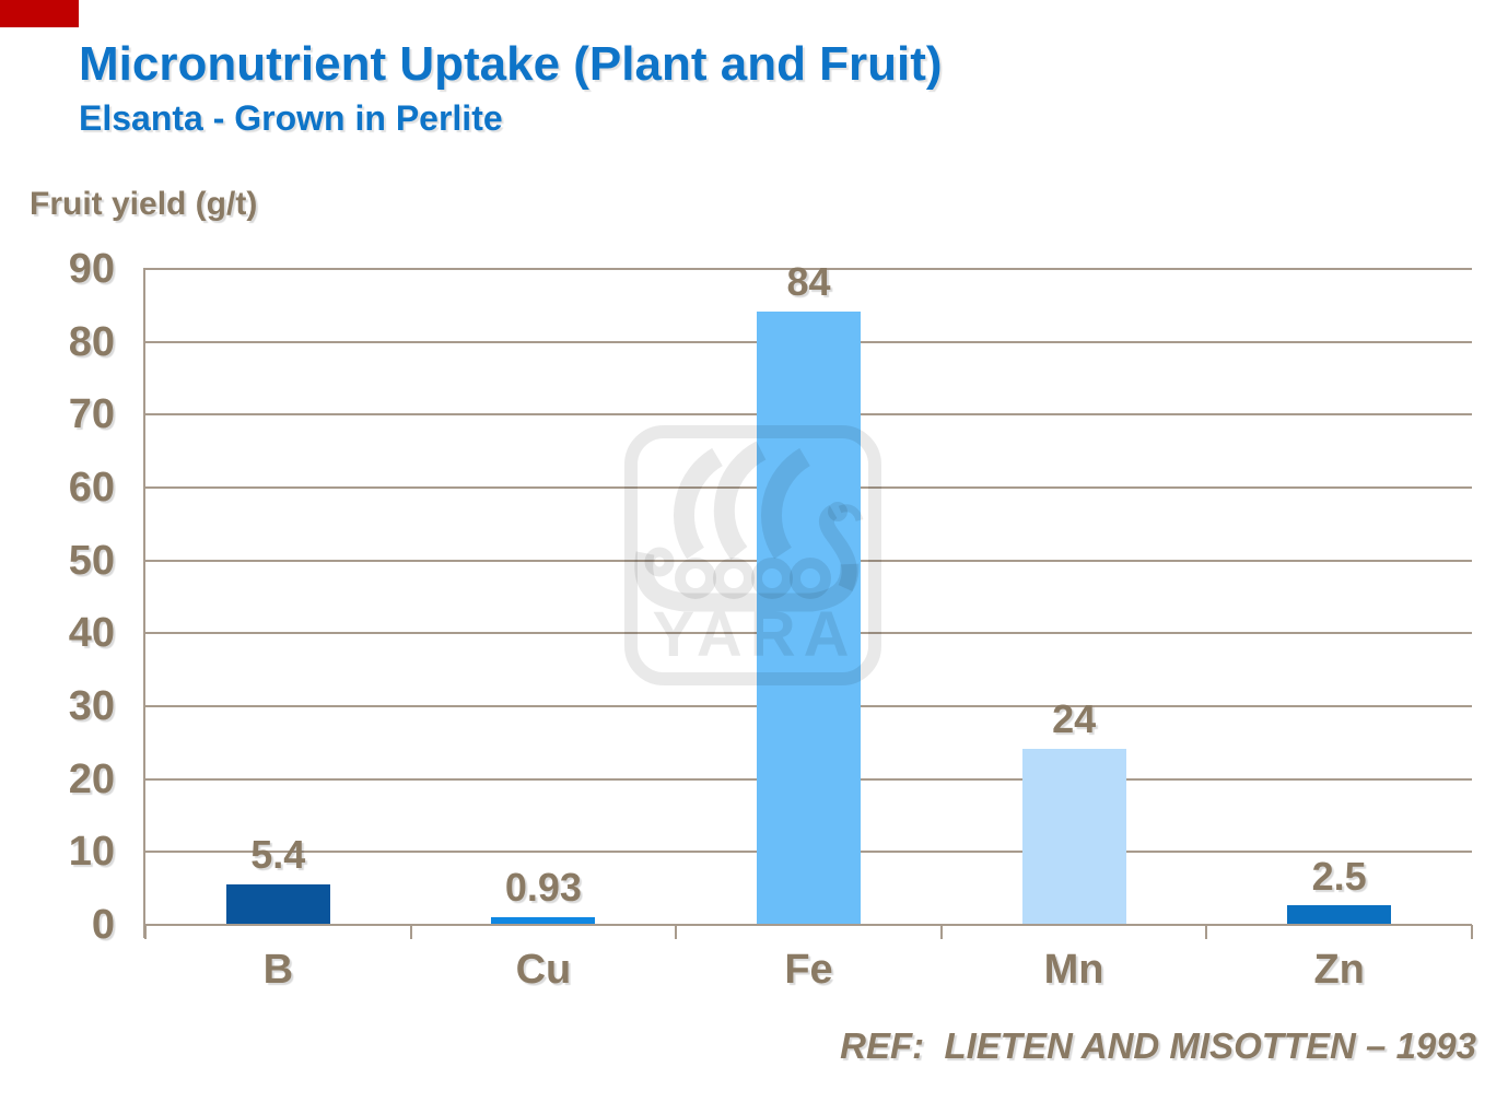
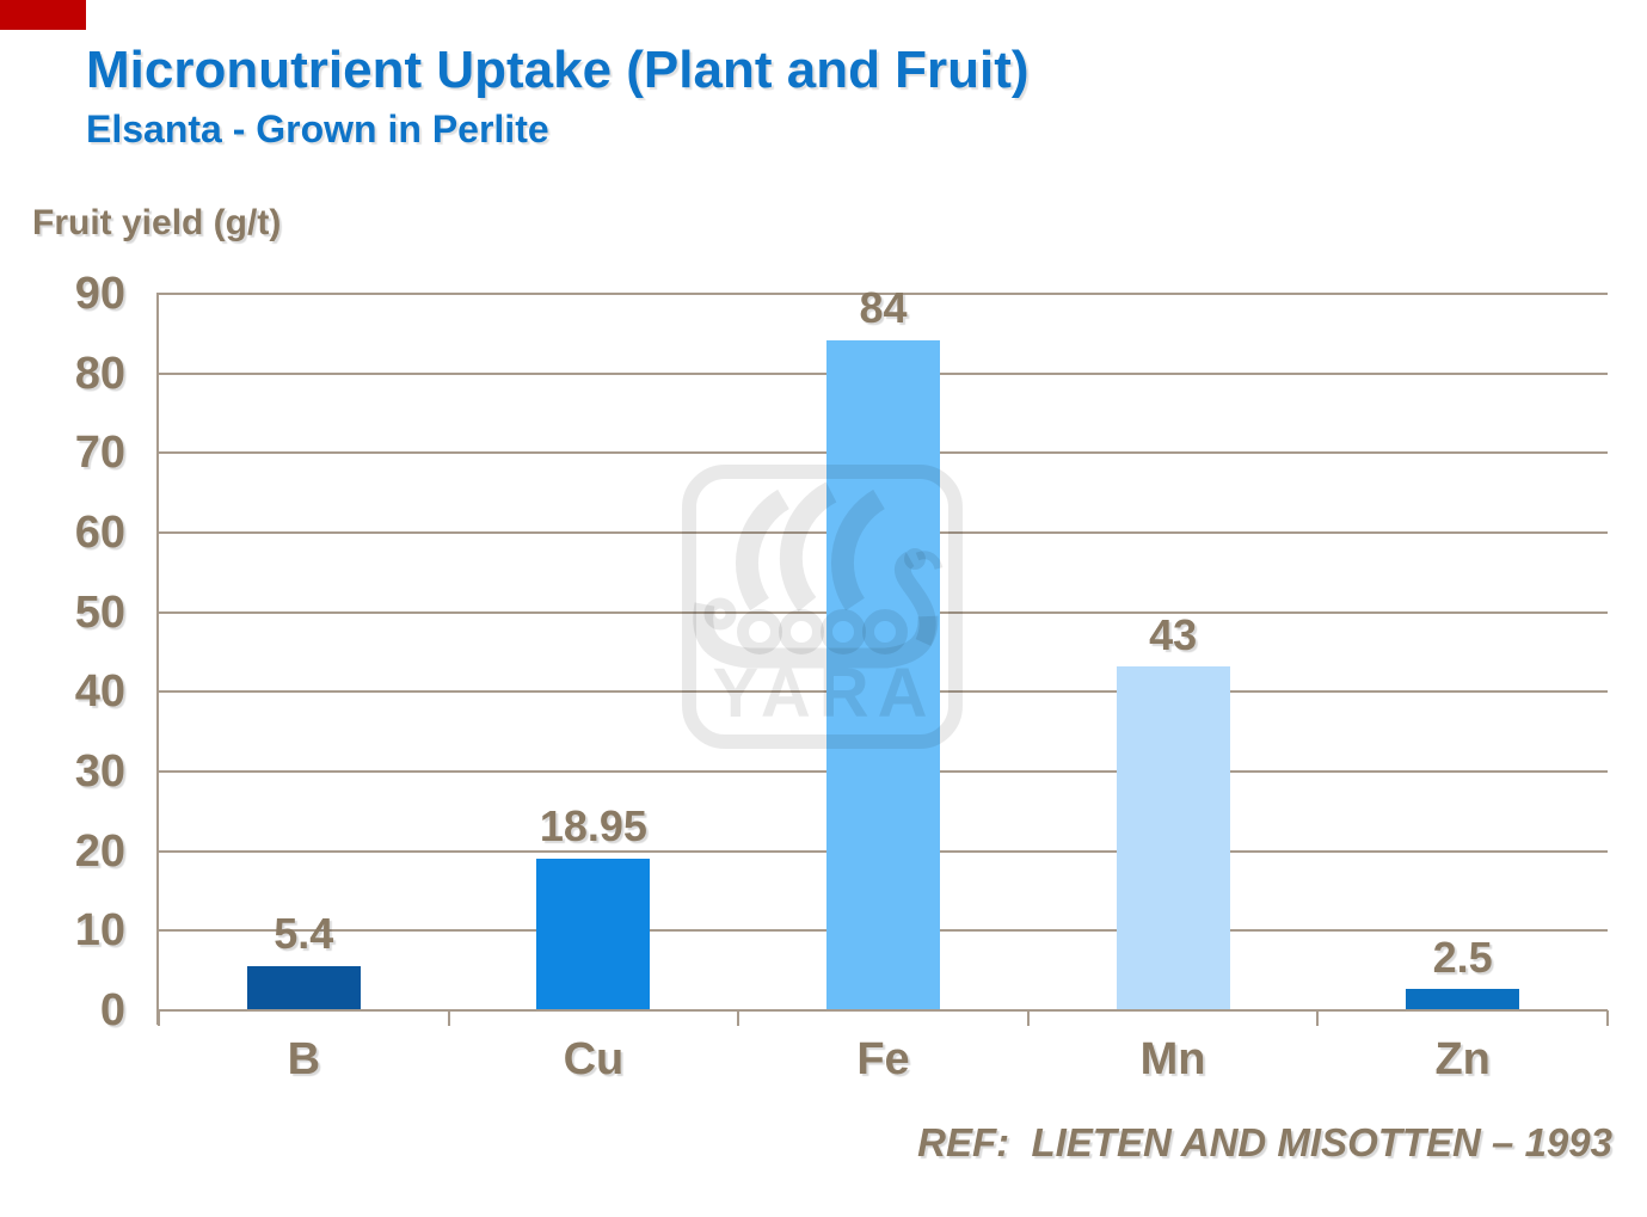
Cu: 0.93 -> 18.95
Mn: 24 -> 43
